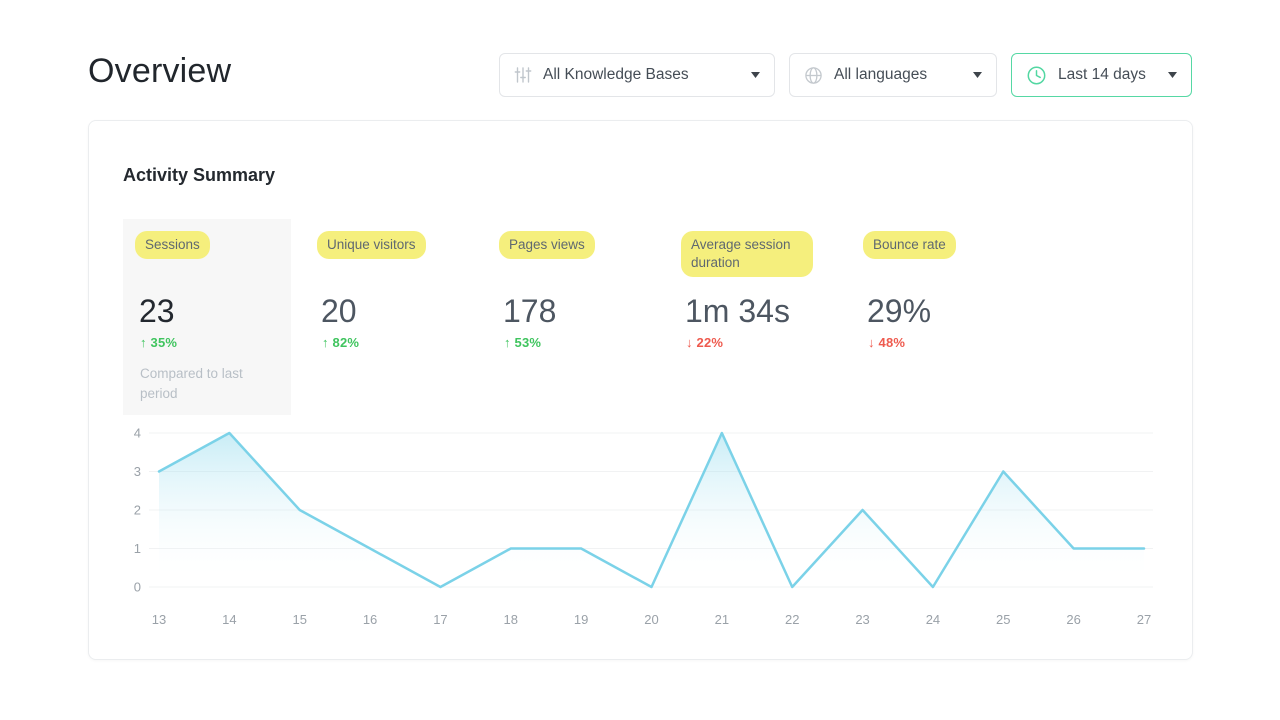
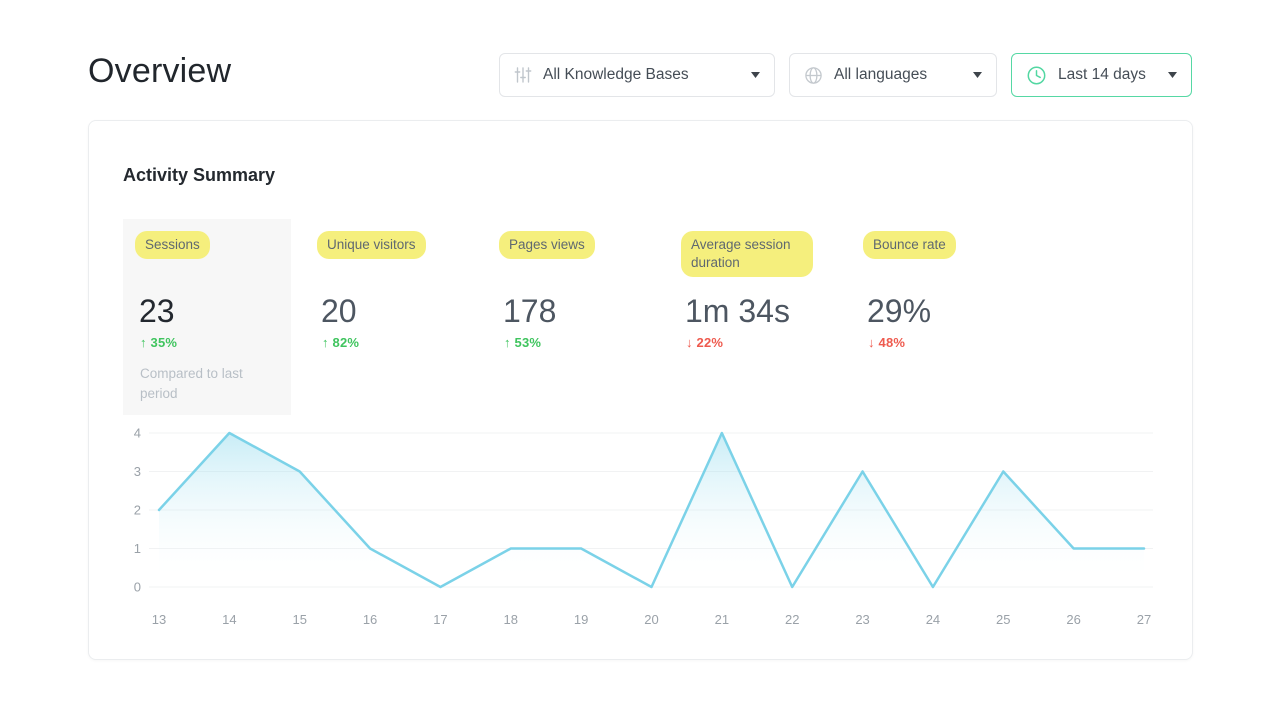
13: 3 -> 2
15: 2 -> 3
23: 2 -> 3
